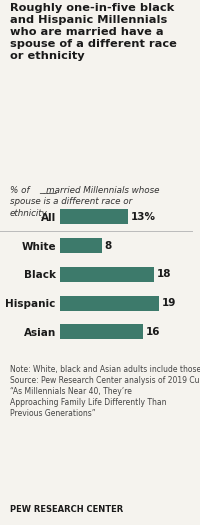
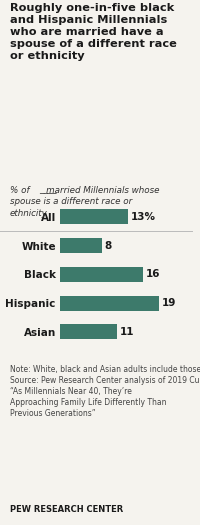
Black: 18 -> 16
Asian: 16 -> 11
